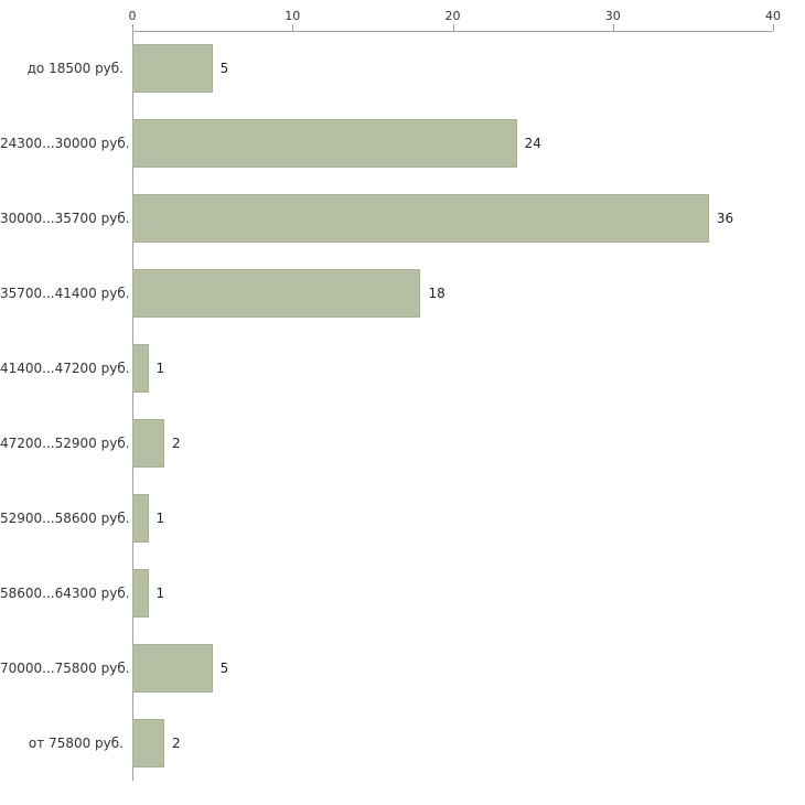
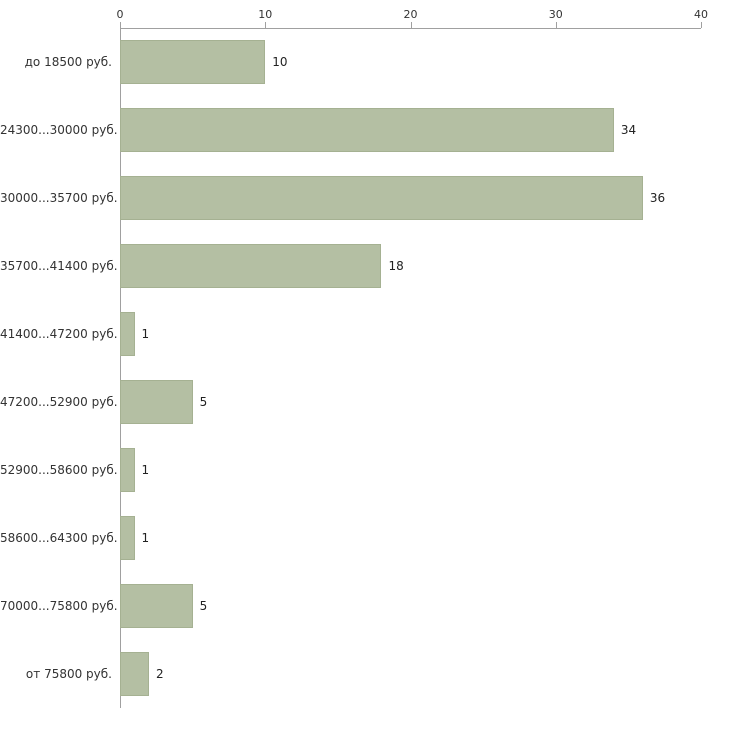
до 18500 руб.: 5 -> 10
24300...30000 руб.: 24 -> 34
47200...52900 руб.: 2 -> 5
